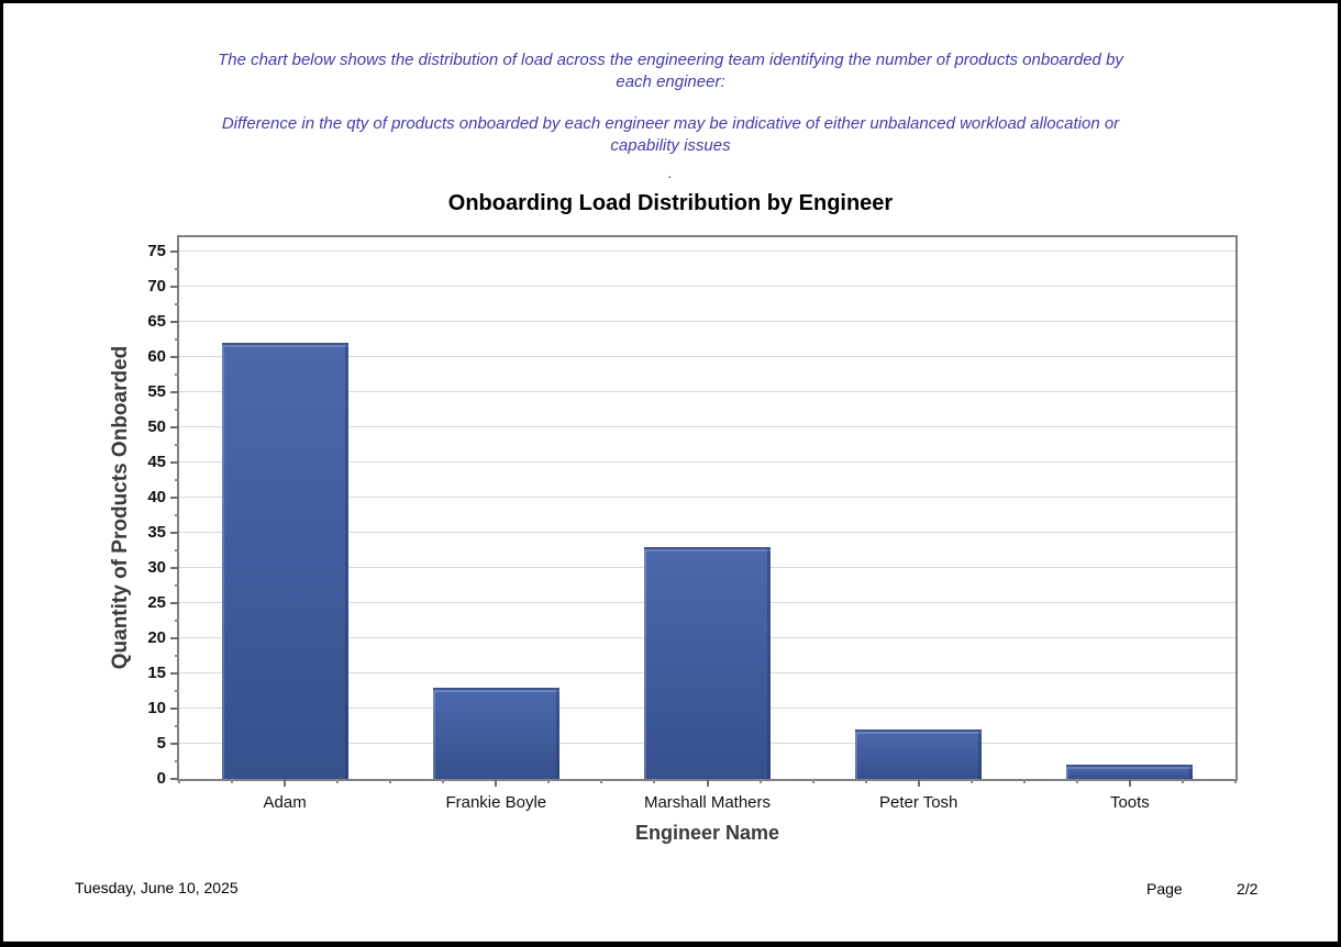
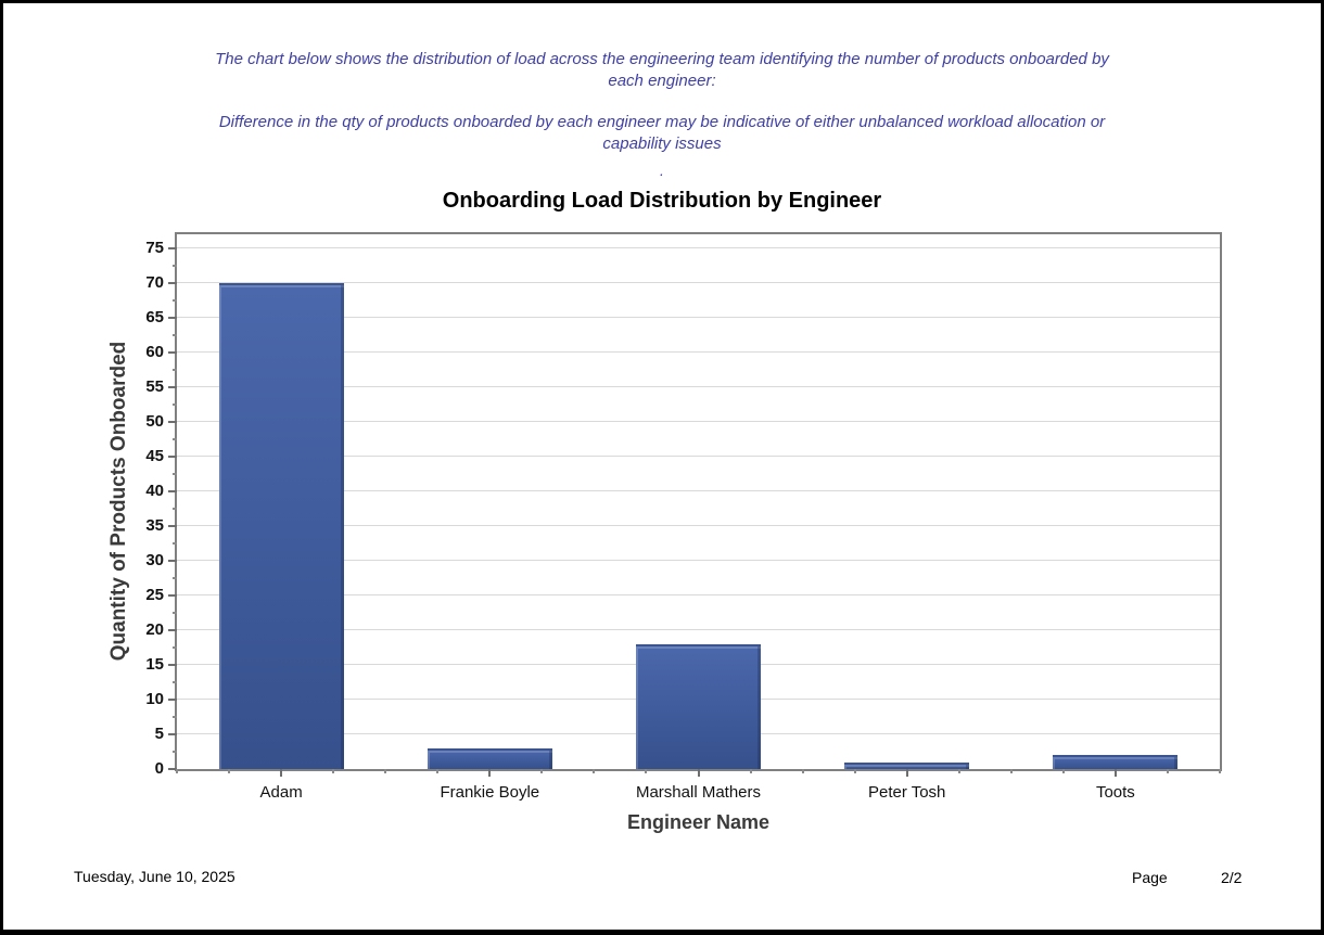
Adam: 62 -> 70
Frankie Boyle: 13 -> 3
Marshall Mathers: 33 -> 18
Peter Tosh: 7 -> 1
